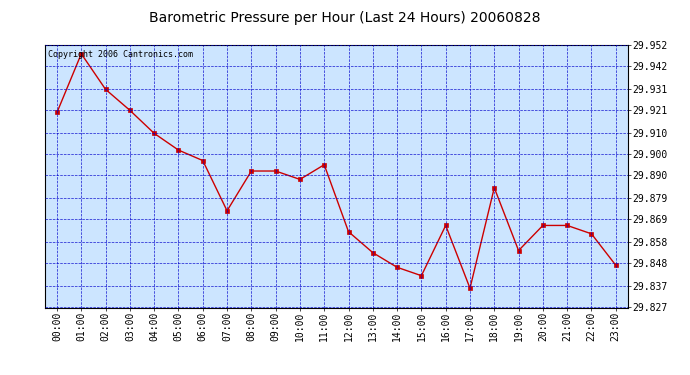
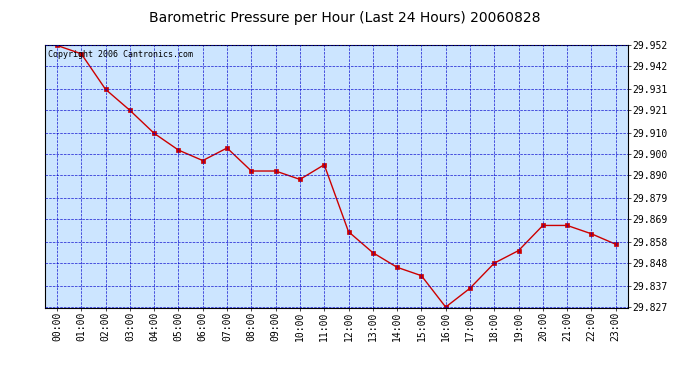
00:00: 29.920 -> 29.952
07:00: 29.873 -> 29.903
16:00: 29.866 -> 29.827
18:00: 29.884 -> 29.848
23:00: 29.847 -> 29.857
